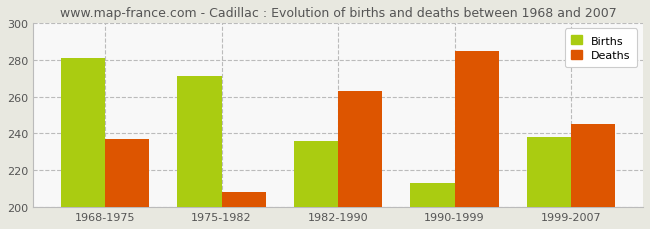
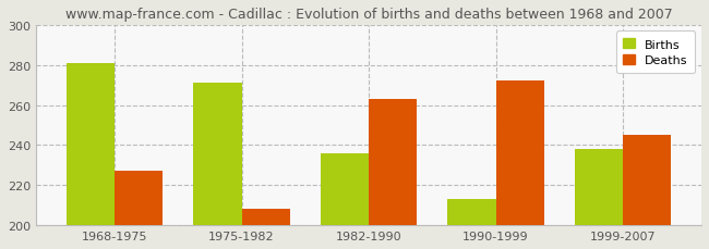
Deaths/1968-1975: 237 -> 227
Deaths/1990-1999: 285 -> 272
